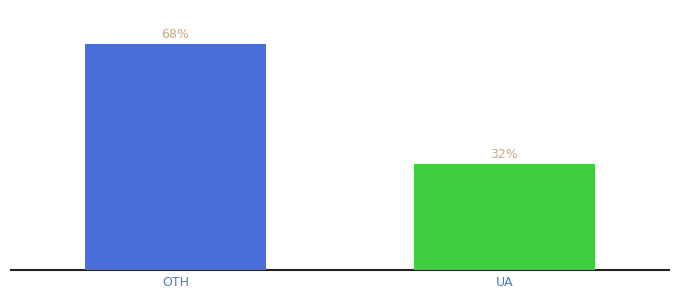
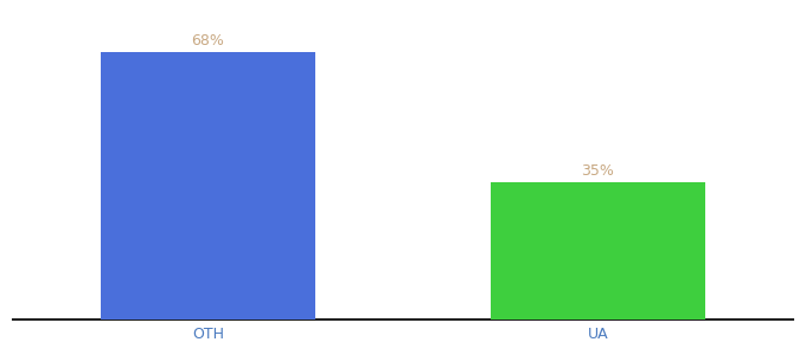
UA: 32% -> 35%
